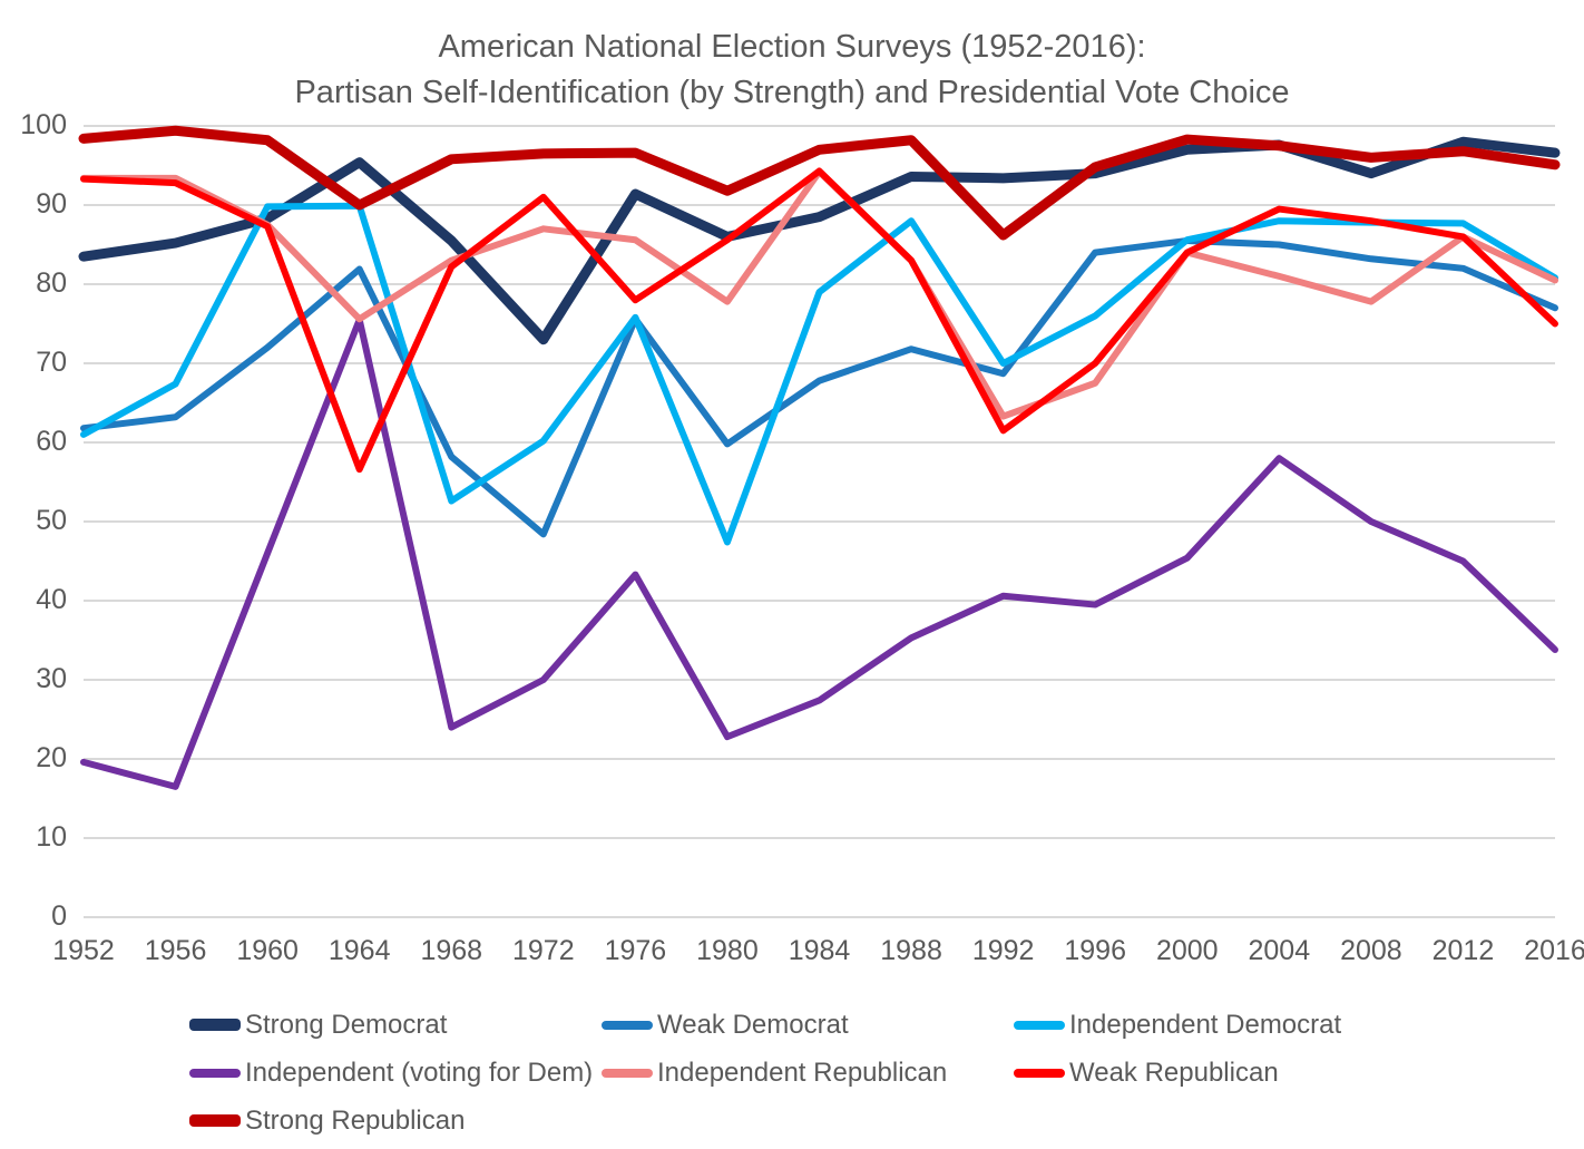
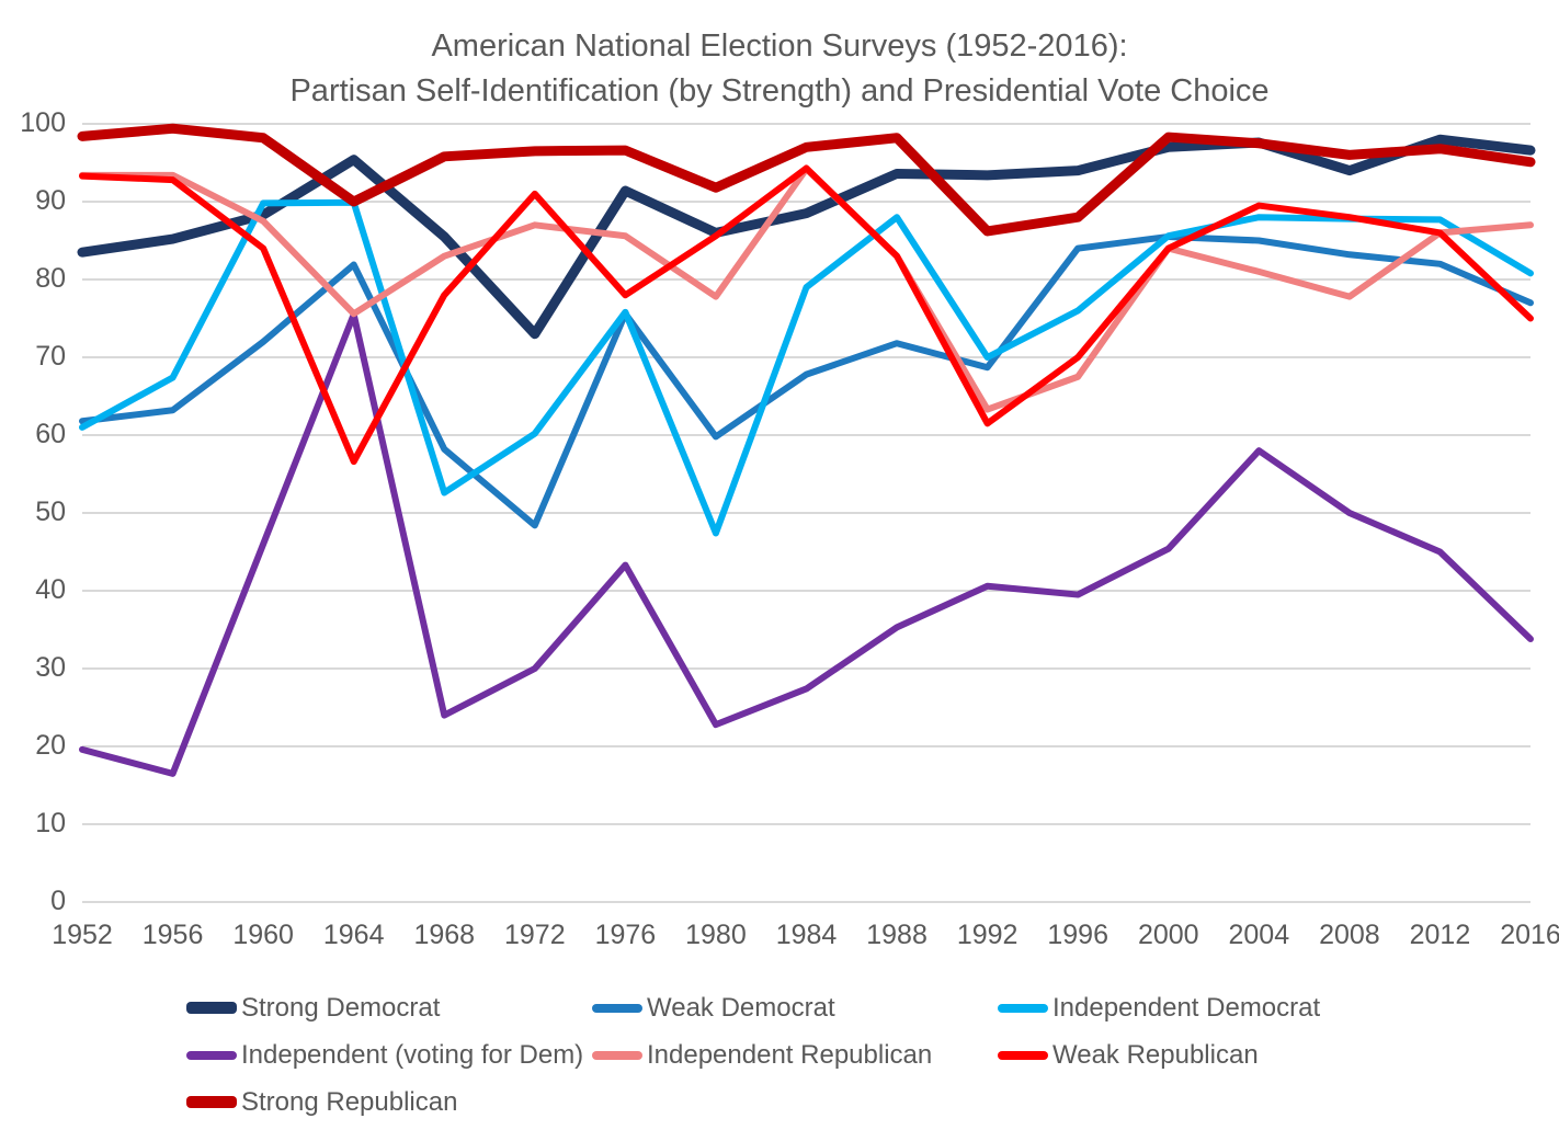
Weak Republican/1960: 87 -> 84
Weak Republican/1968: 82 -> 78
Strong Republican/1996: 95 -> 88
Independent Republican/2016: 80 -> 87
